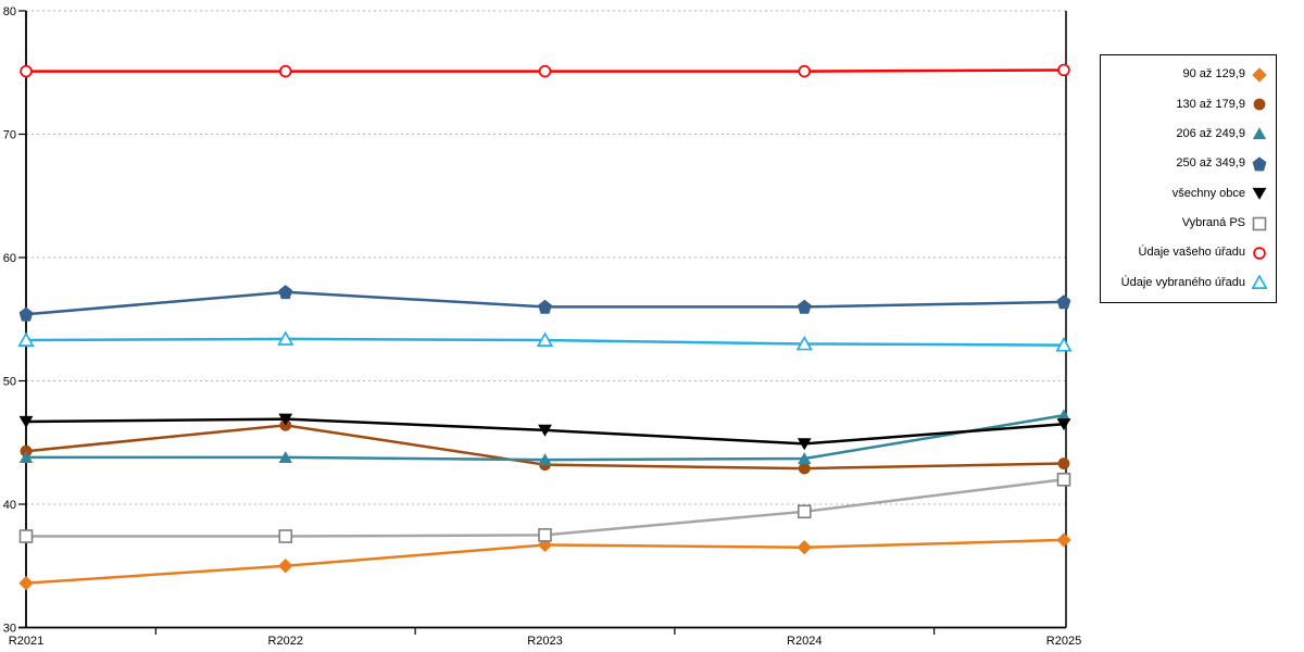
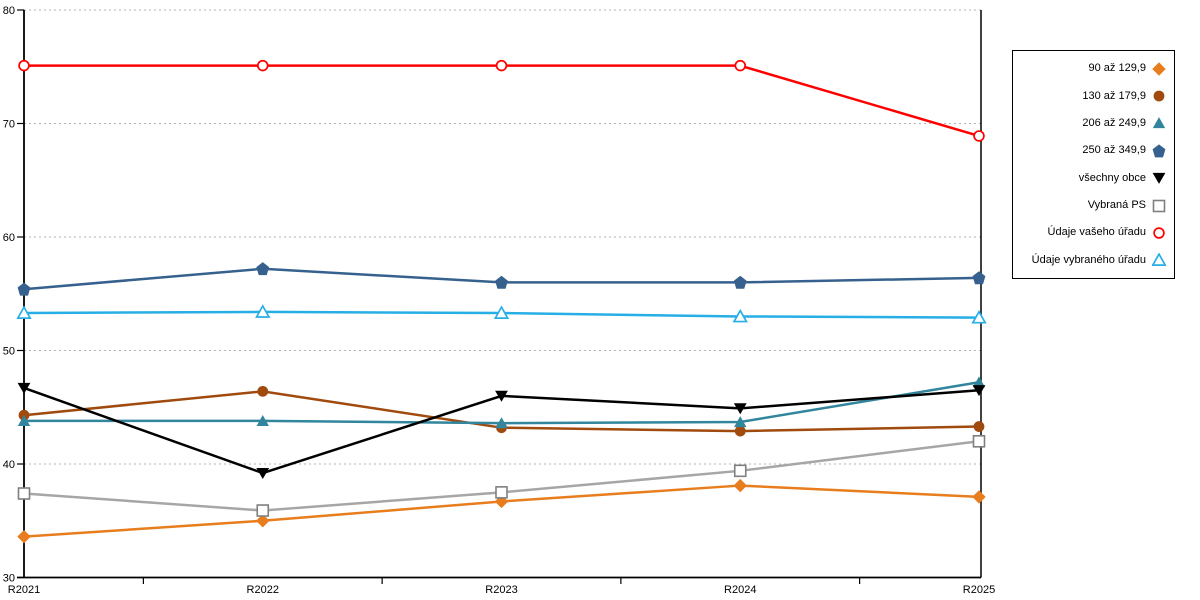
všechny obce/R2022: 46.9 -> 39.2
Vybraná PS/R2022: 37.4 -> 35.9
90 až 129,9/R2024: 36.5 -> 38.1
Údaje vašeho úřadu/R2025: 75.2 -> 68.9
